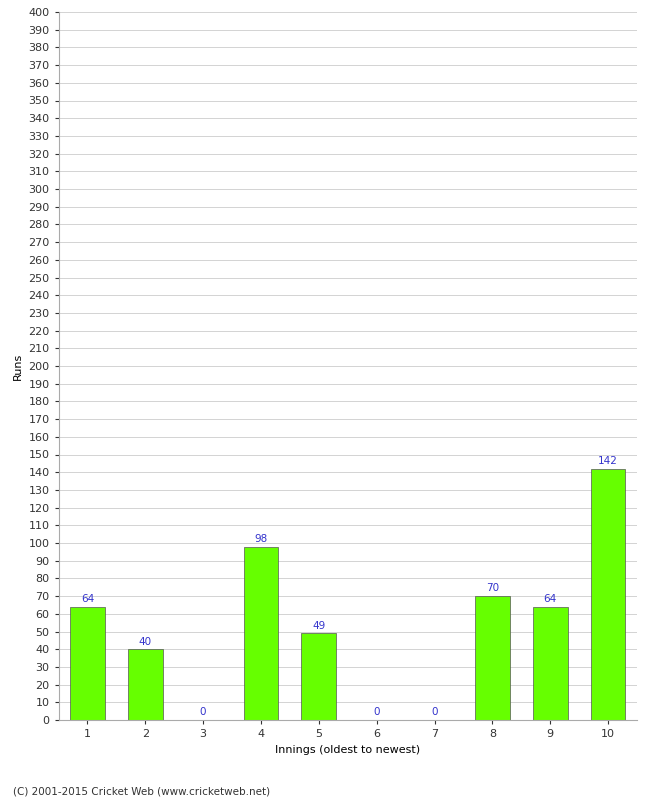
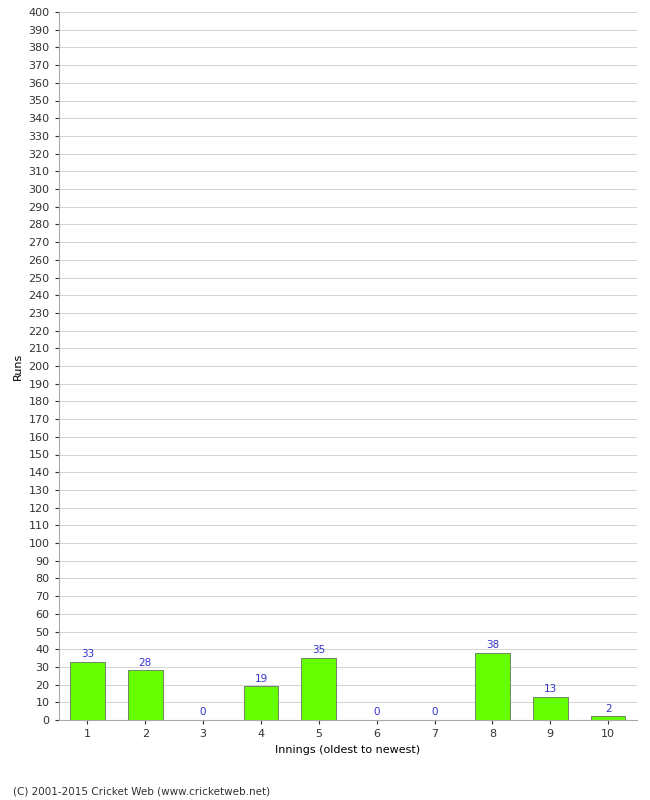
1: 64 -> 33
2: 40 -> 28
4: 98 -> 19
5: 49 -> 35
8: 70 -> 38
9: 64 -> 13
10: 142 -> 2
